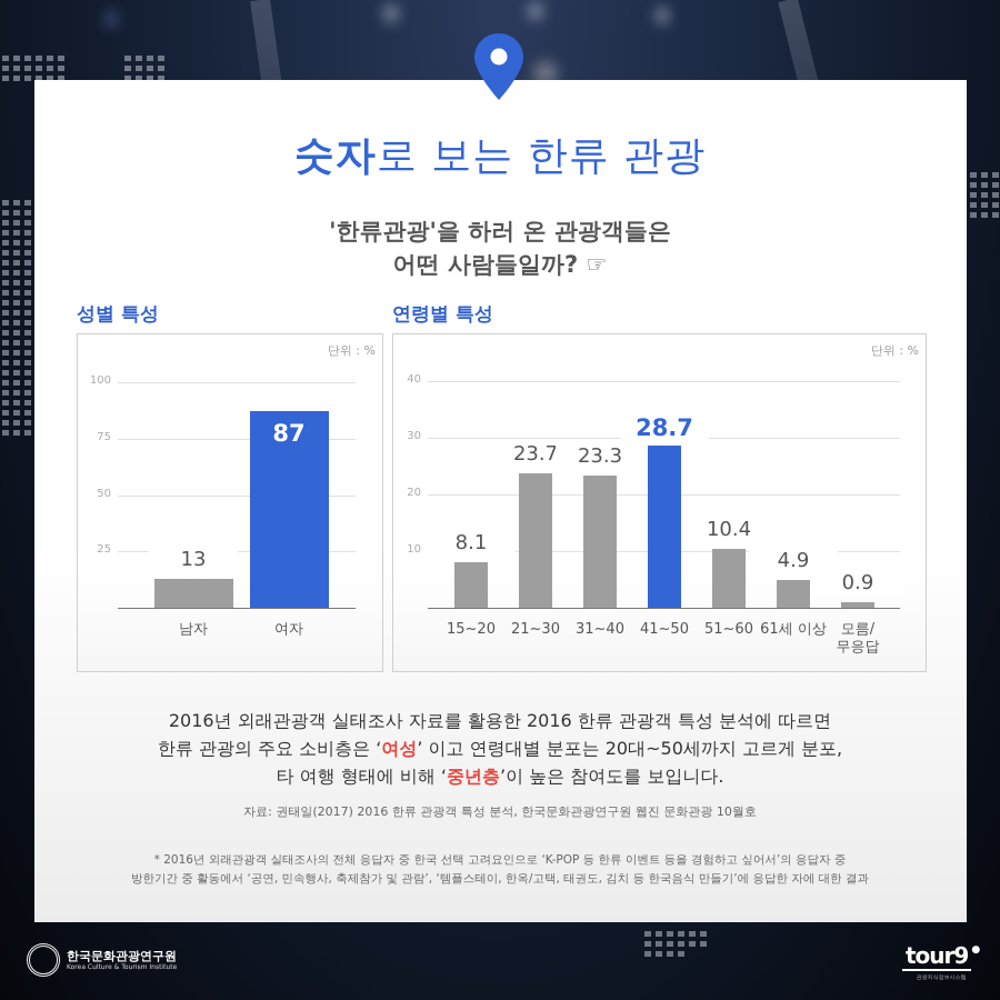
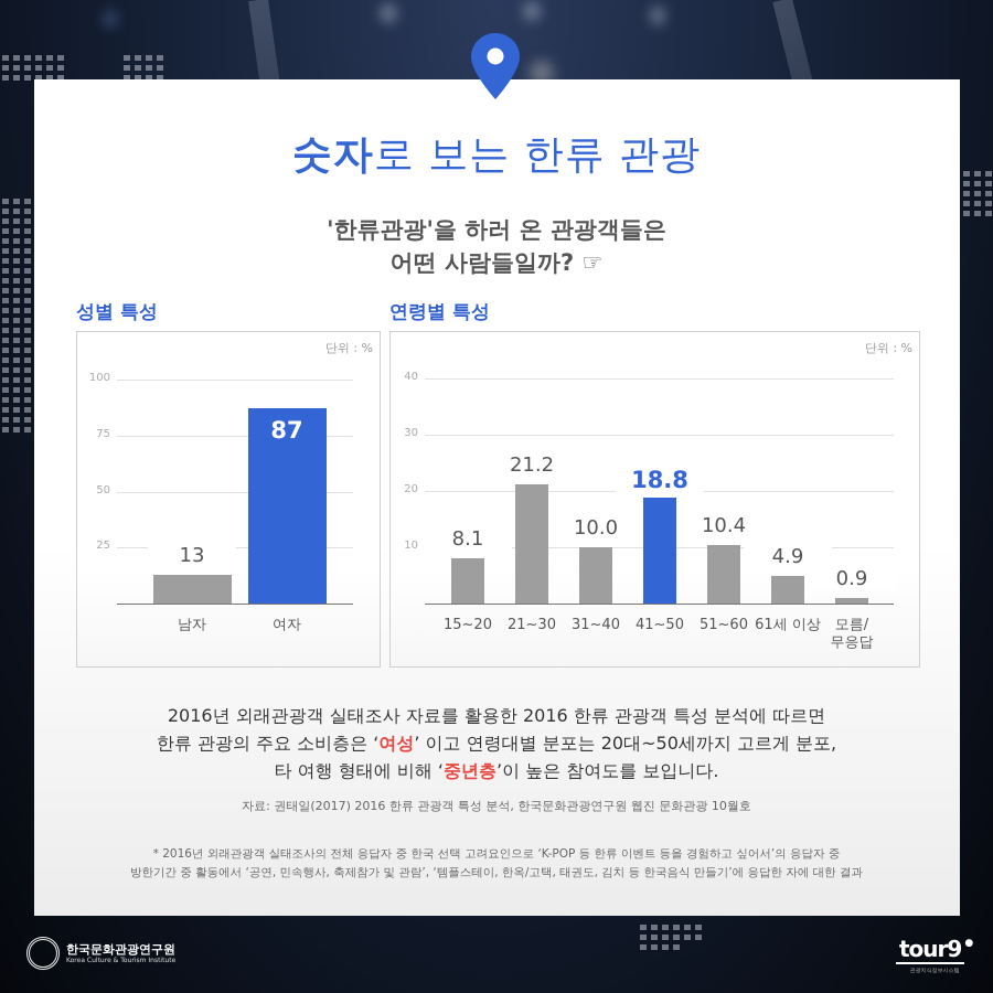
연령별 특성/21~30: 23.7 -> 21.2
연령별 특성/31~40: 23.3 -> 10.0
연령별 특성/41~50: 28.7 -> 18.8
